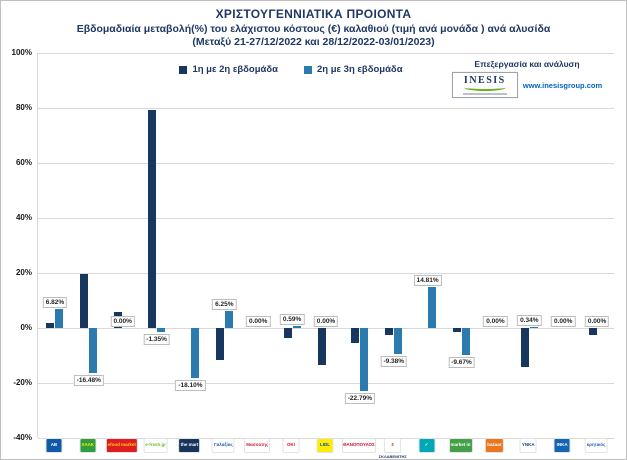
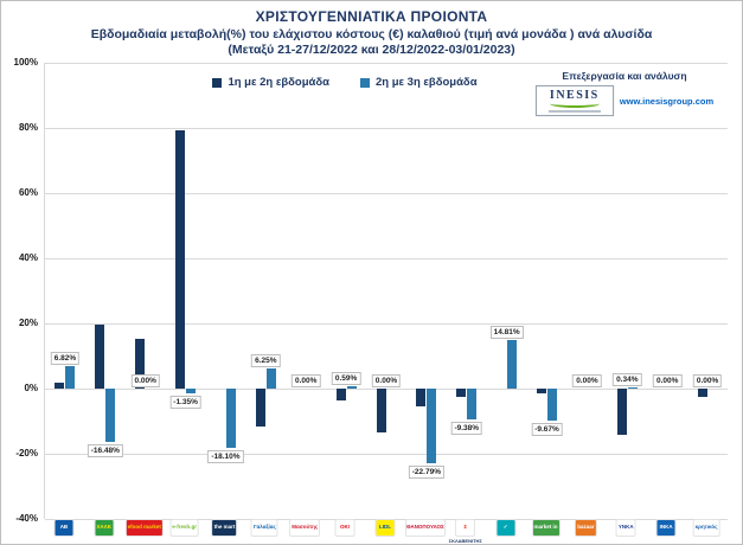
1η με 2η εβδομάδα/efood market: 6% -> 15%
